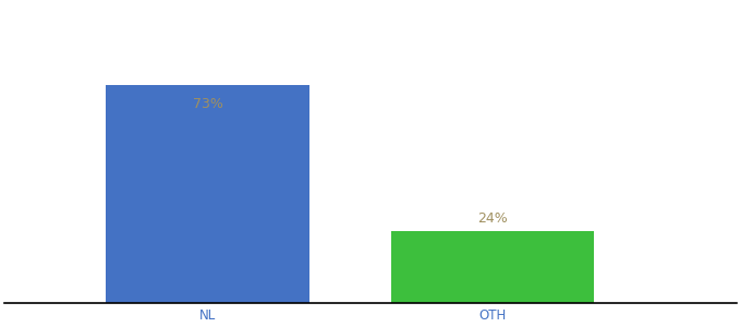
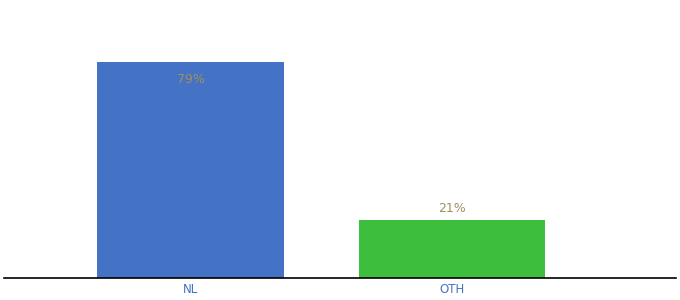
NL: 73% -> 79%
OTH: 24% -> 21%
